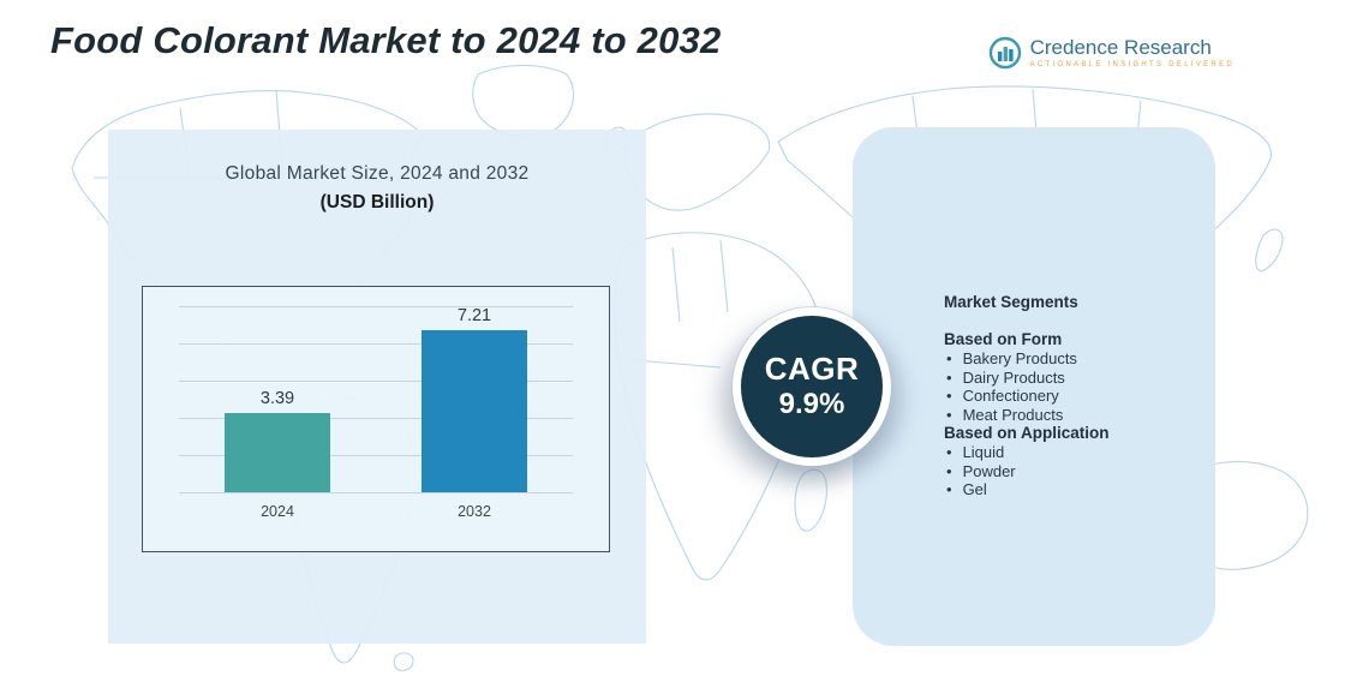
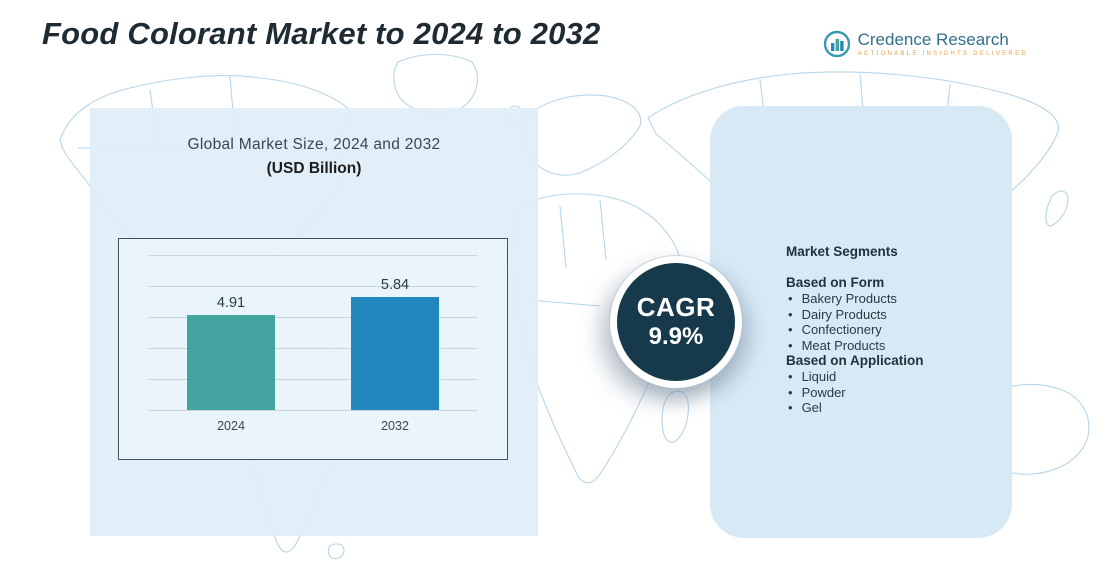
2024: 3.39 -> 4.91
2032: 7.21 -> 5.84
